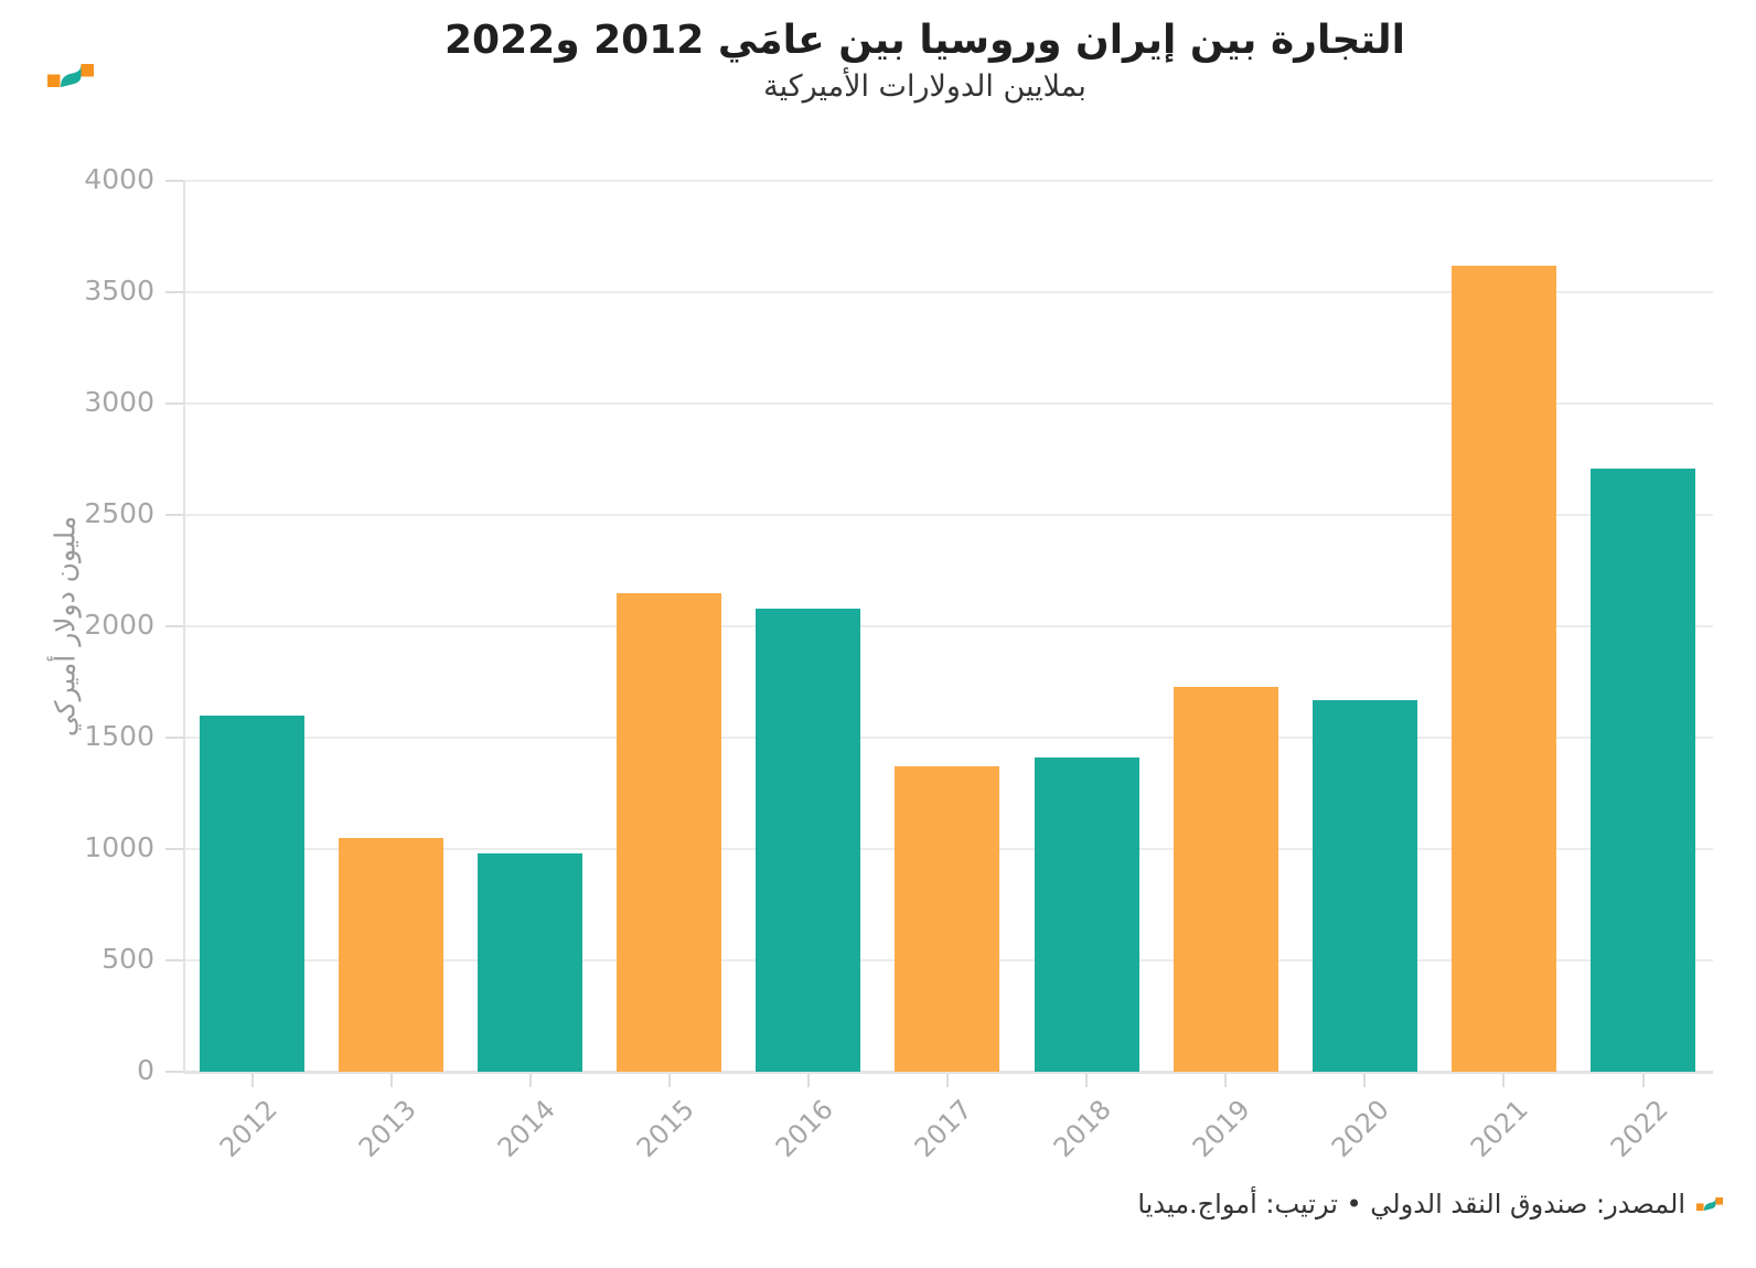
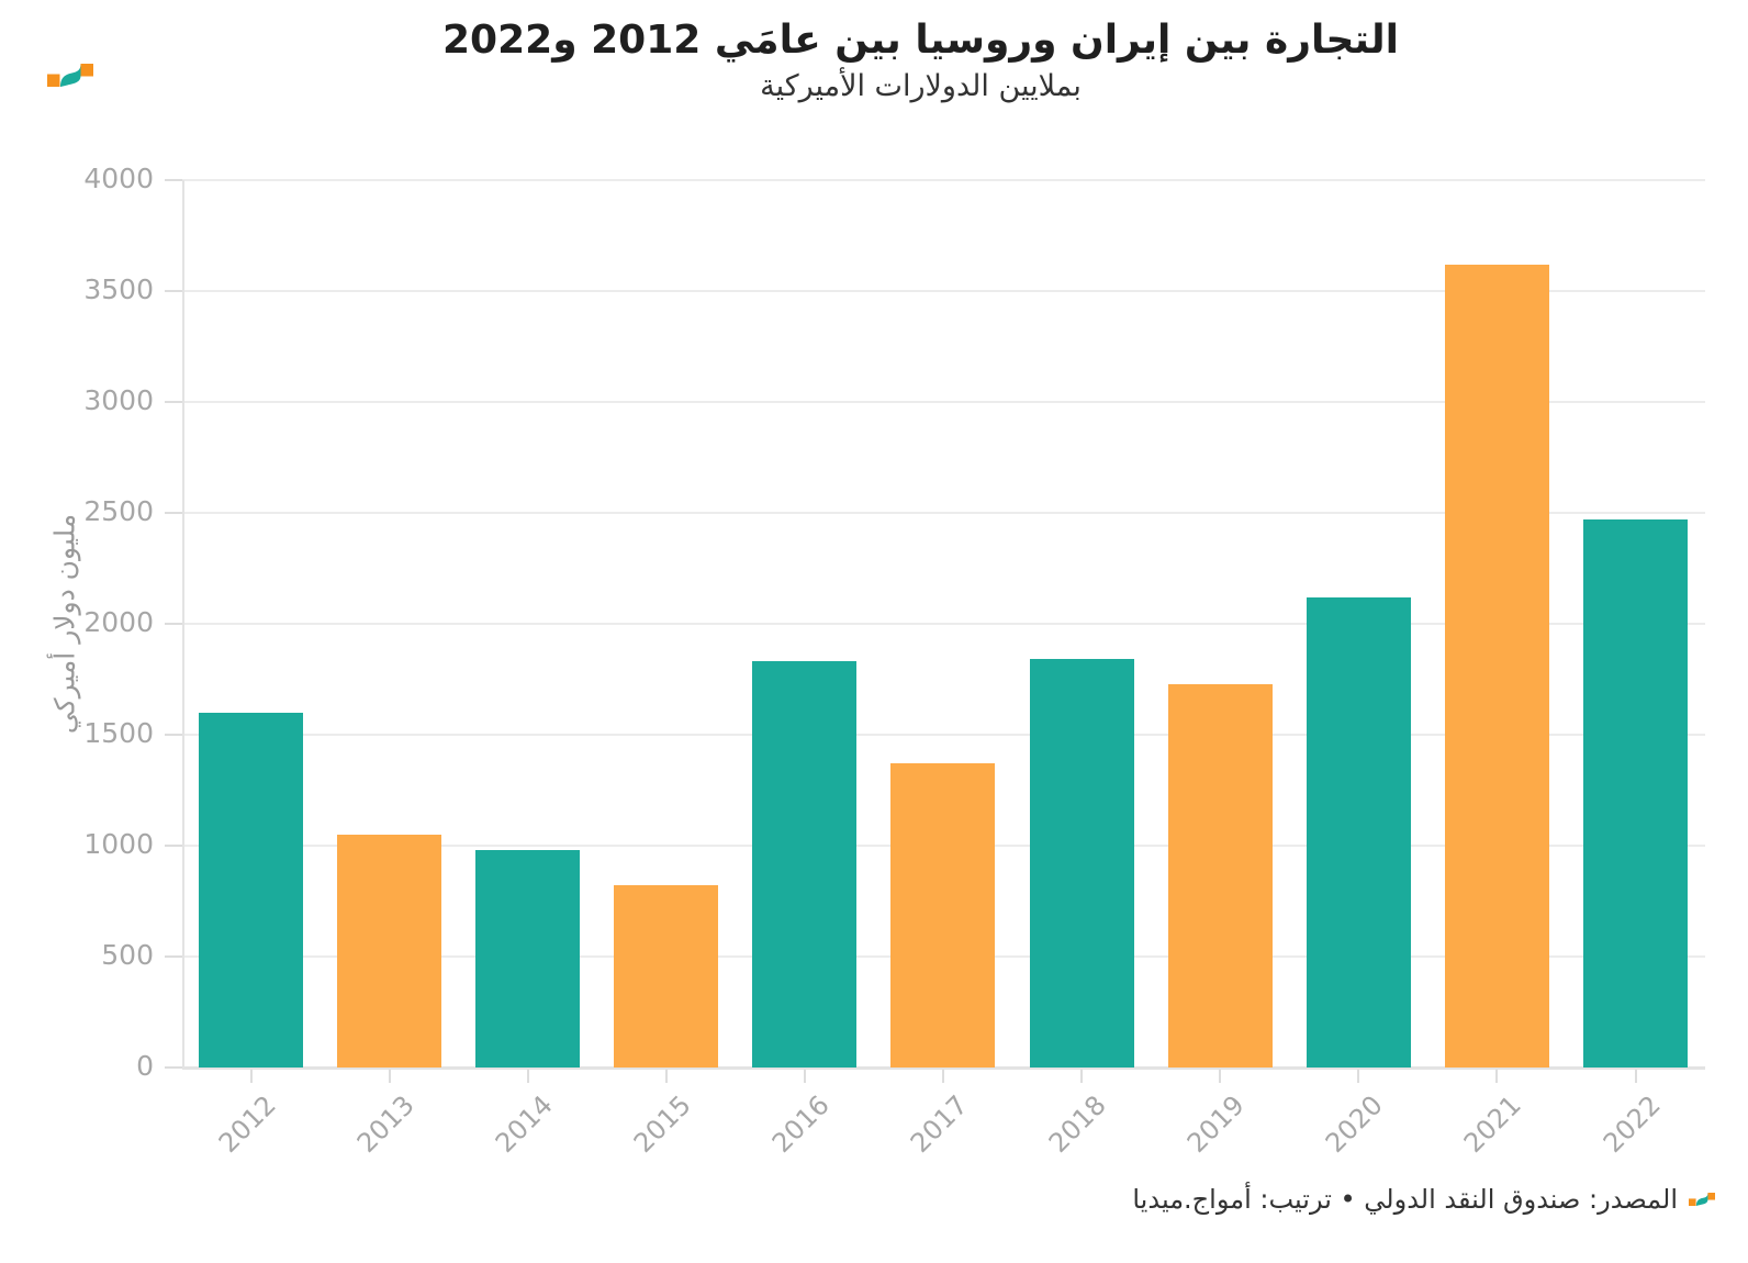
2015: 2150 -> 820
2016: 2080 -> 1830
2018: 1410 -> 1840
2020: 1670 -> 2120
2022: 2710 -> 2470
